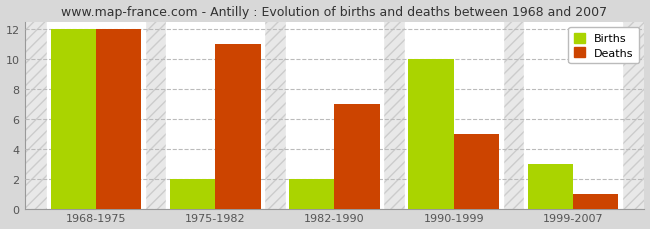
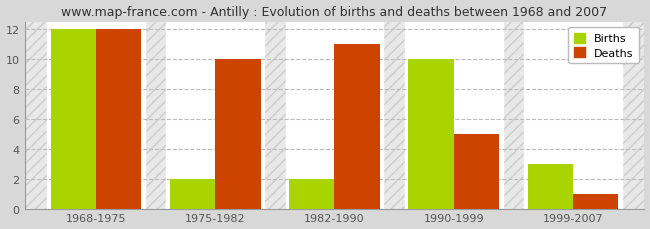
Deaths/1975-1982: 11 -> 10
Deaths/1982-1990: 7 -> 11
